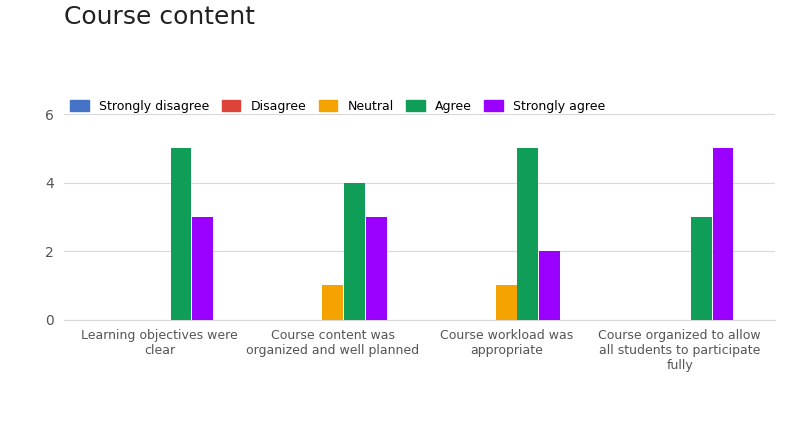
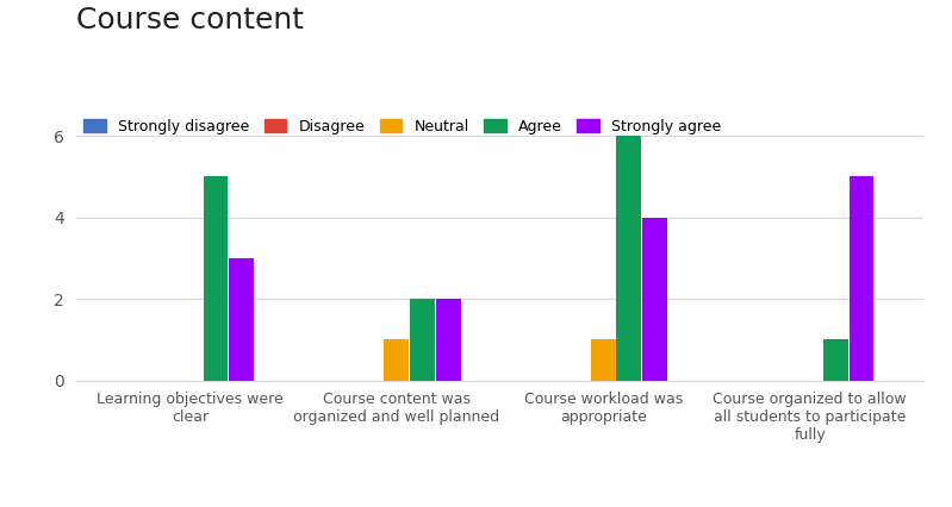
Agree/Course content was organized and well planned: 4 -> 2
Strongly agree/Course content was organized and well planned: 3 -> 2
Agree/Course workload was appropriate: 5 -> 6
Strongly agree/Course workload was appropriate: 2 -> 4
Agree/Course organized to allow all students to participate fully: 3 -> 1
